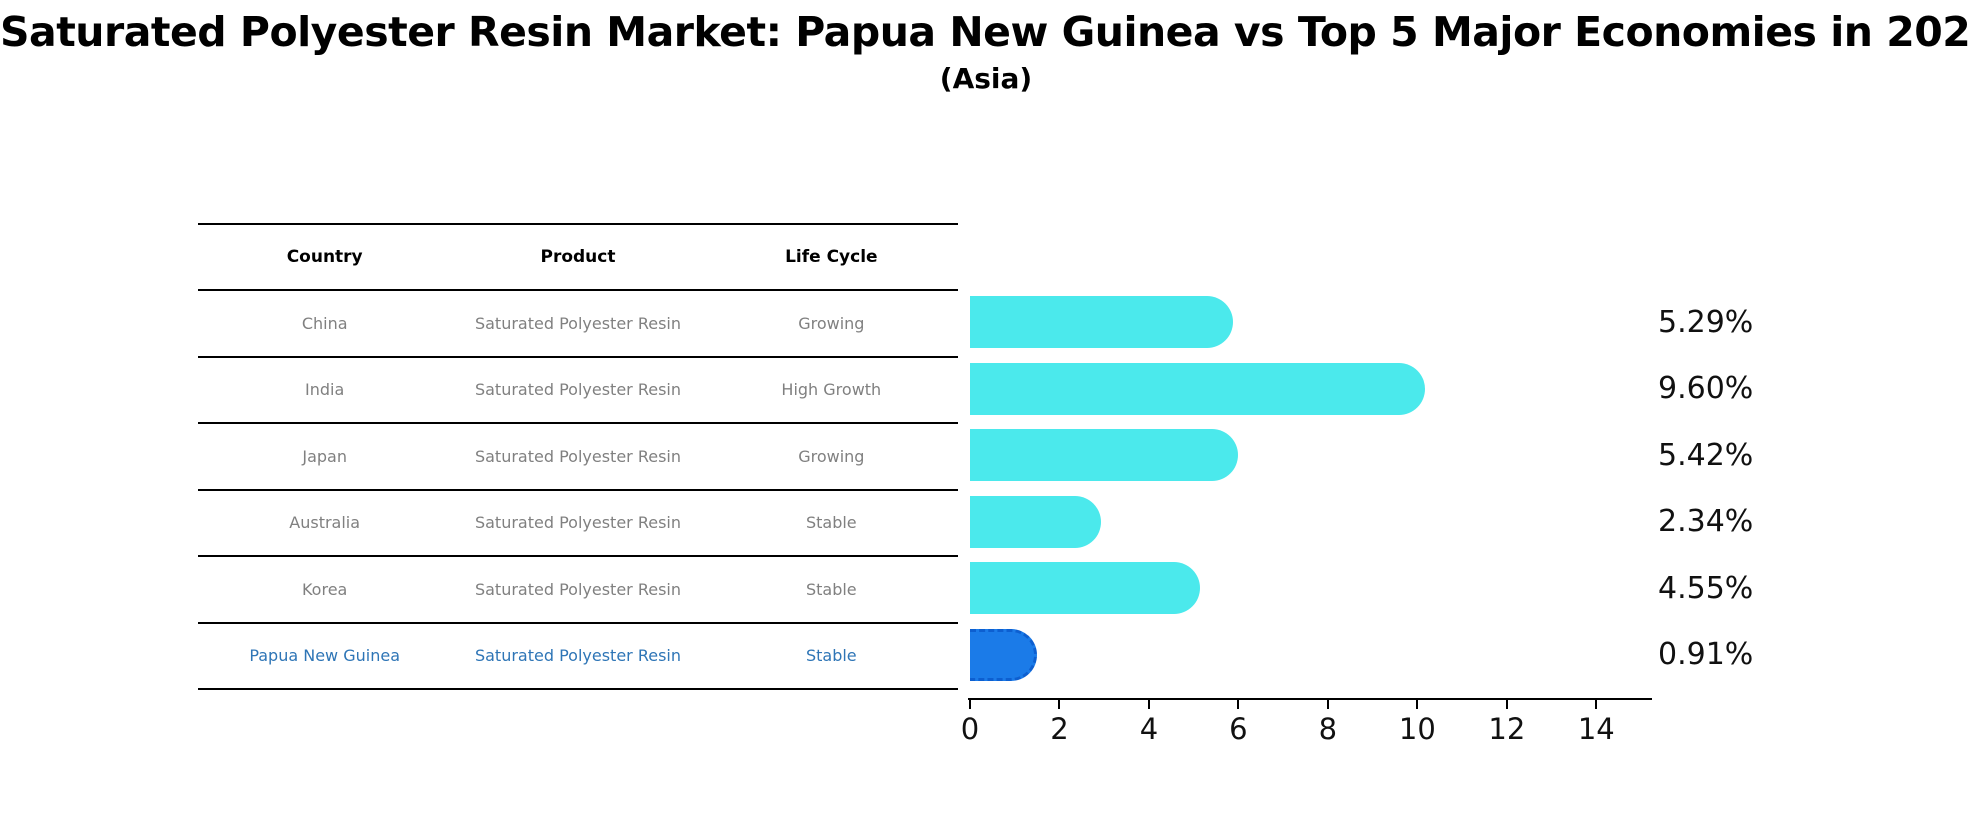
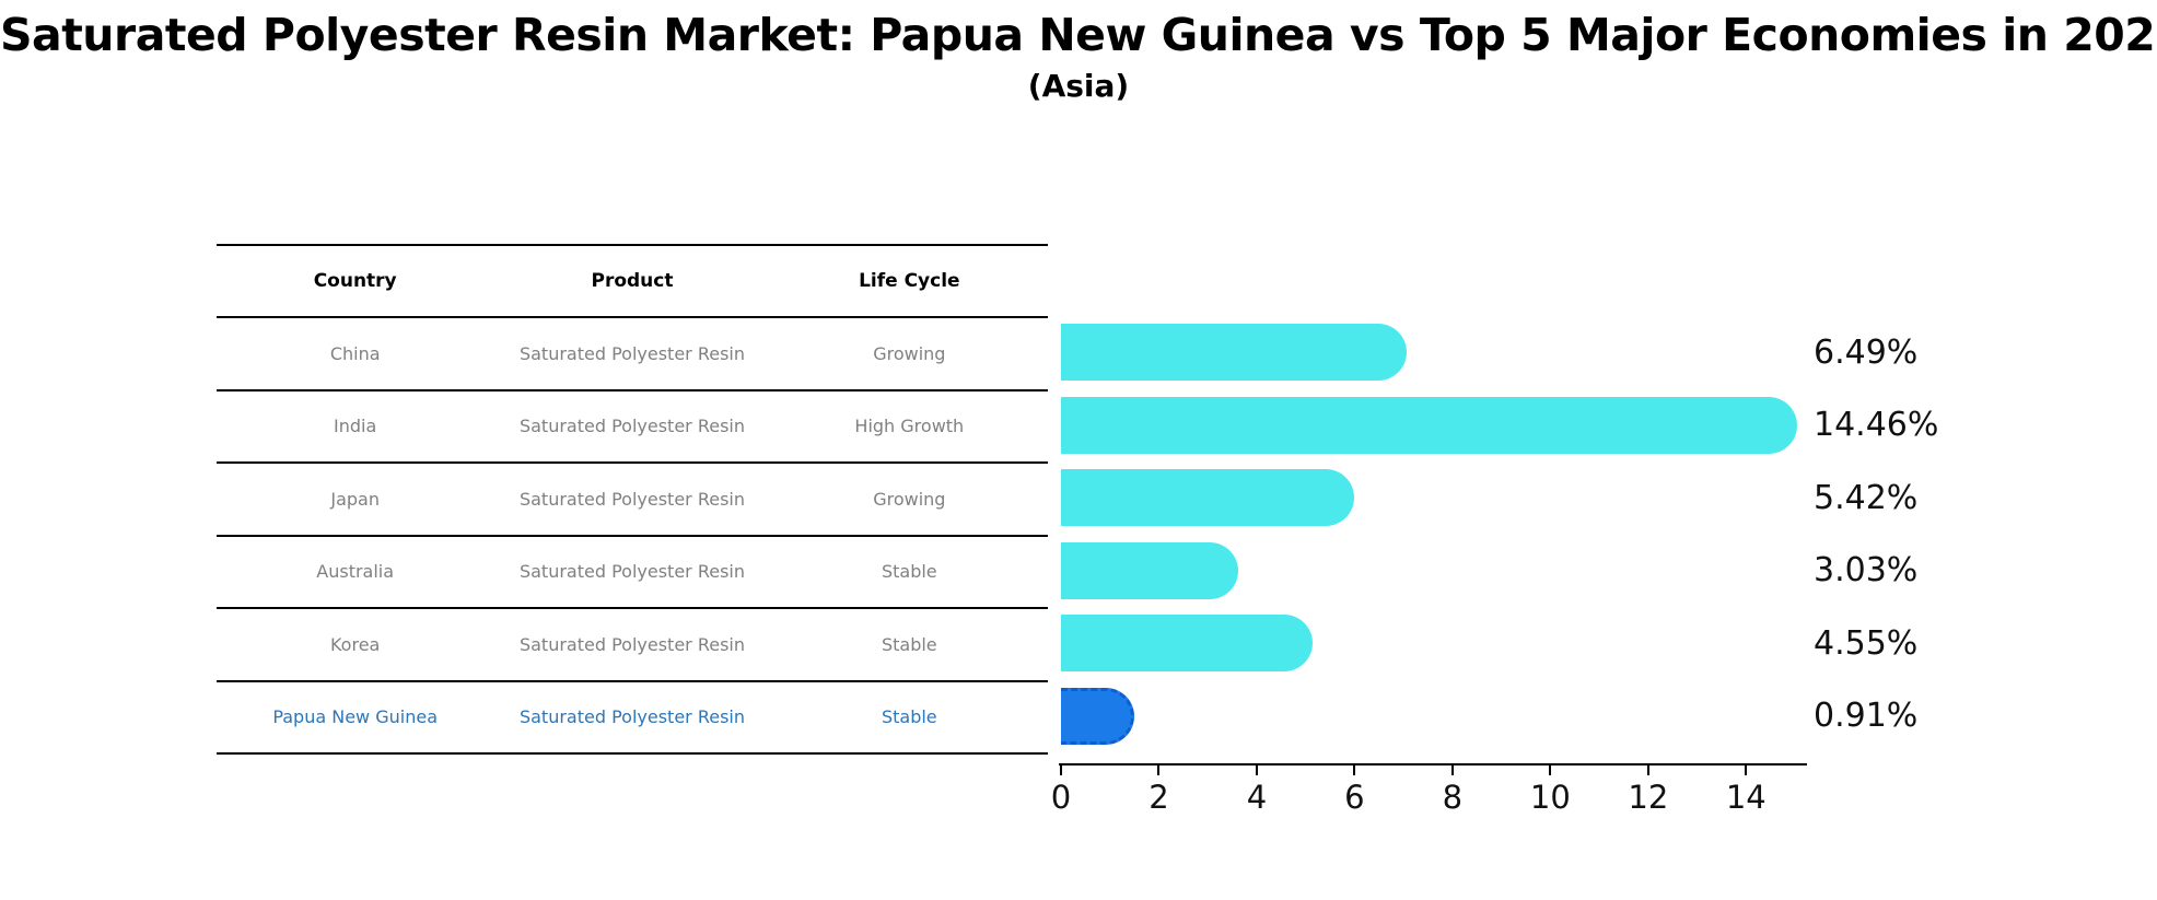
China: 5.29% -> 6.49%
India: 9.60% -> 14.46%
Australia: 2.34% -> 3.03%
